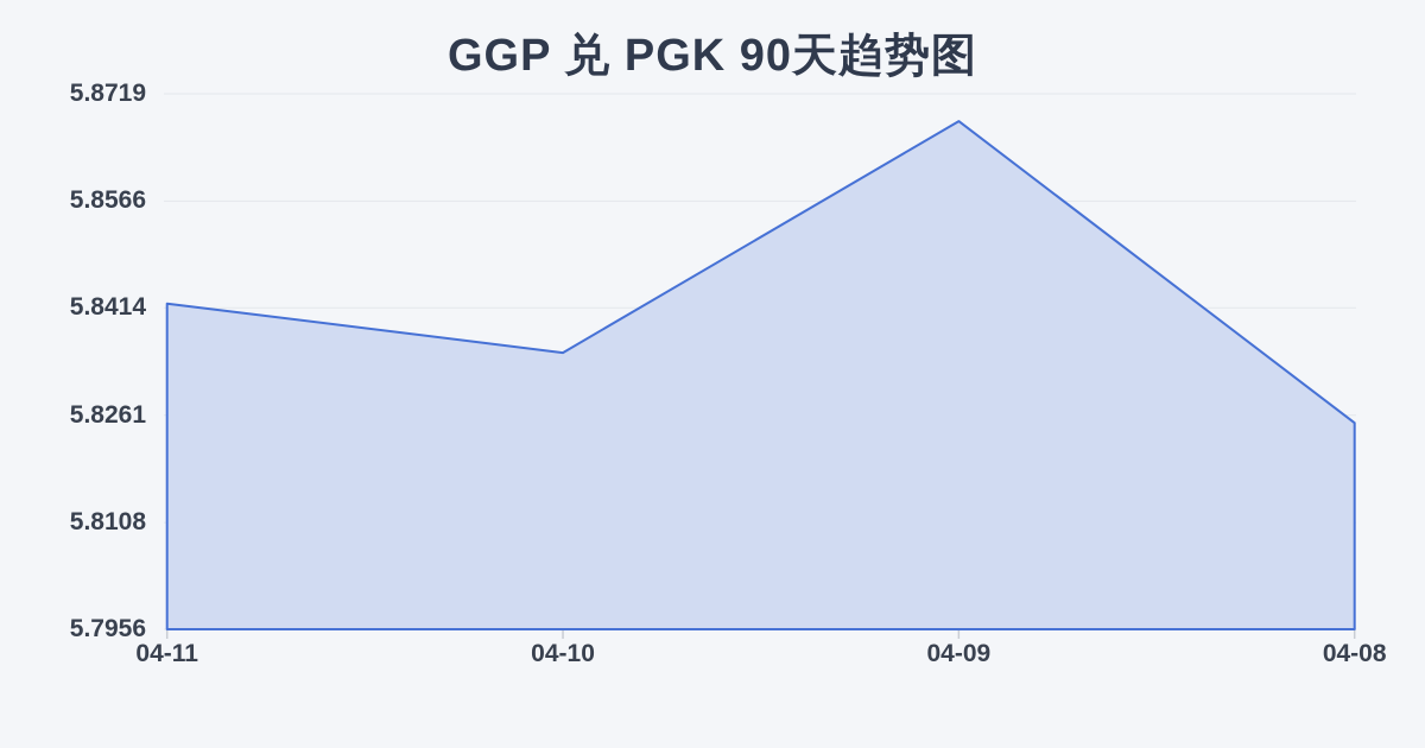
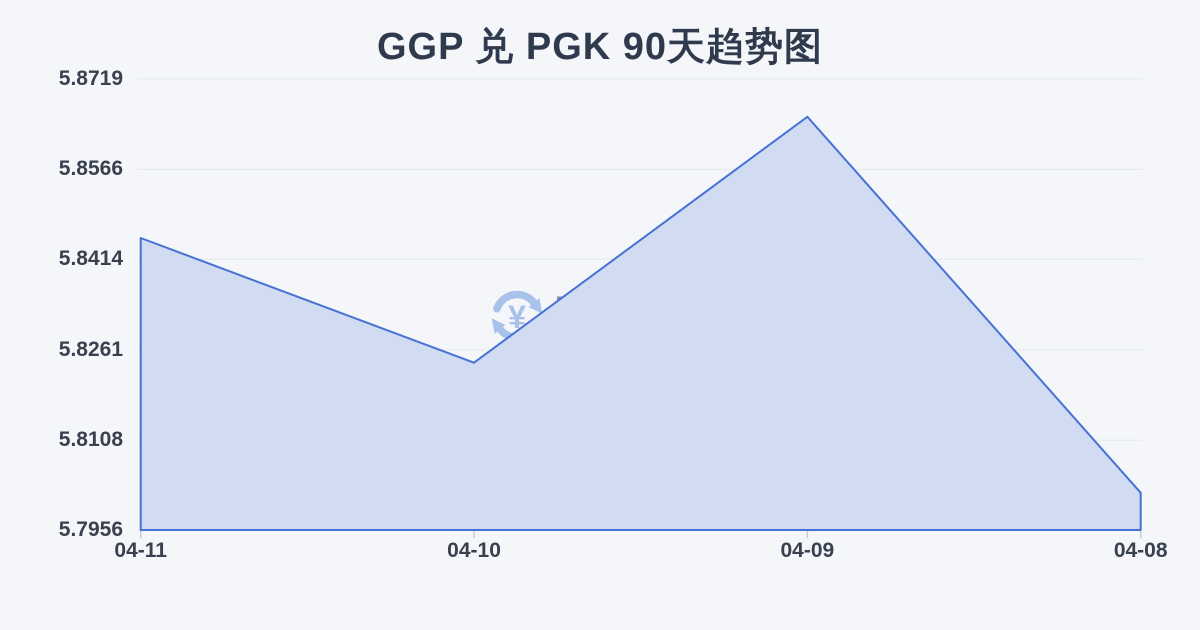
04-11: 5.842 -> 5.845
04-10: 5.835 -> 5.824
04-09: 5.868 -> 5.865
04-08: 5.825 -> 5.802
